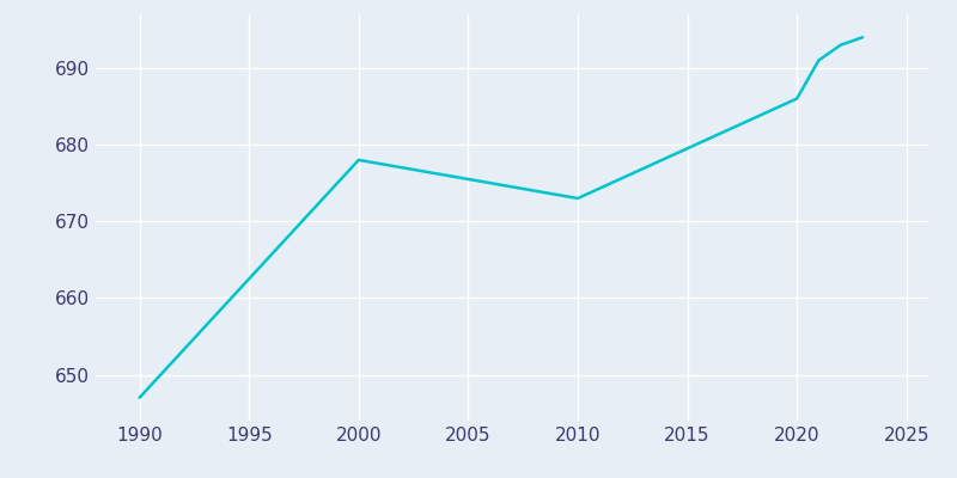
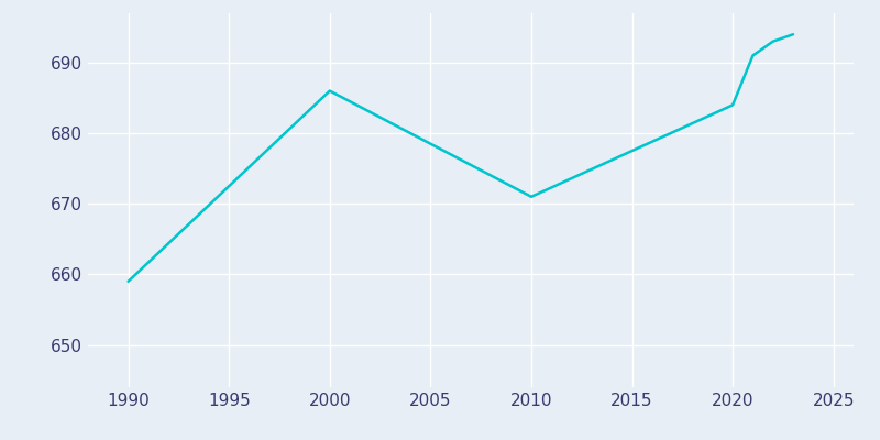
1990: 647 -> 659
2000: 678 -> 686
2010: 673 -> 671
2020: 686 -> 684
